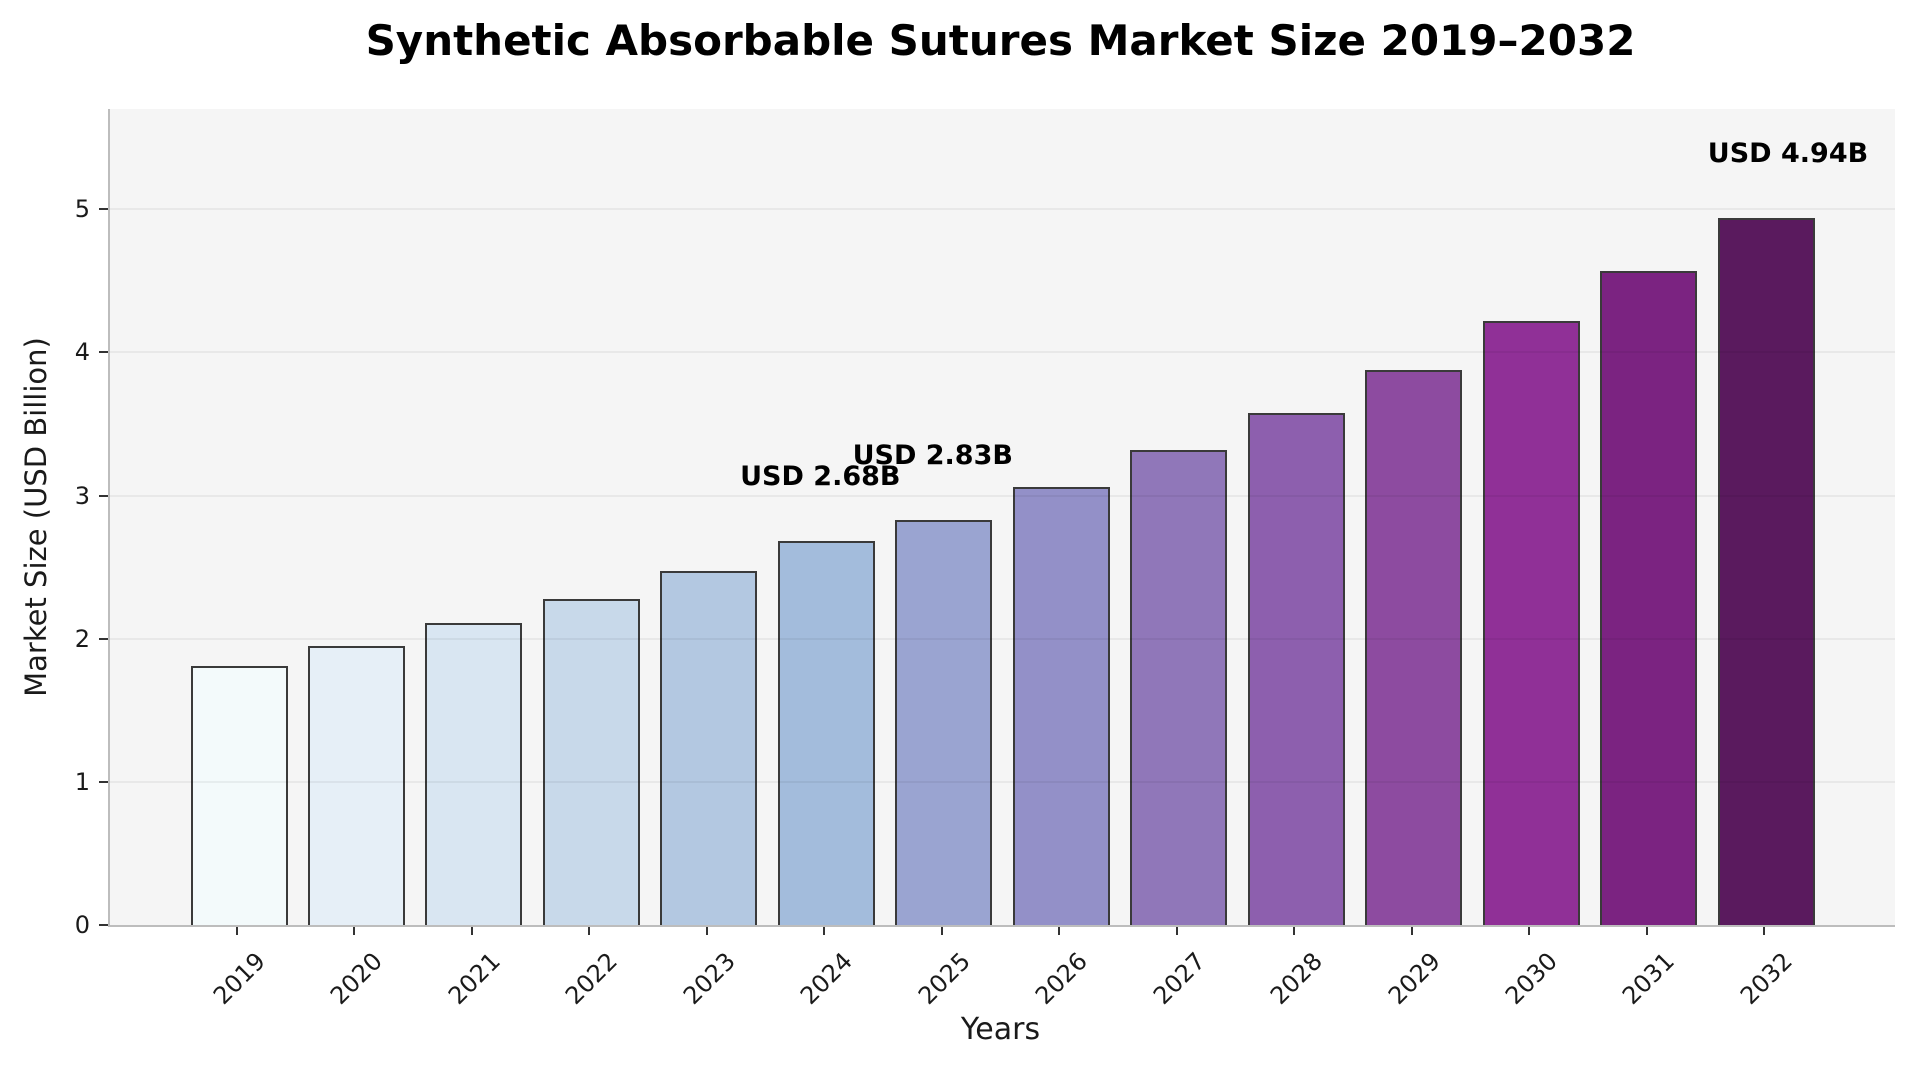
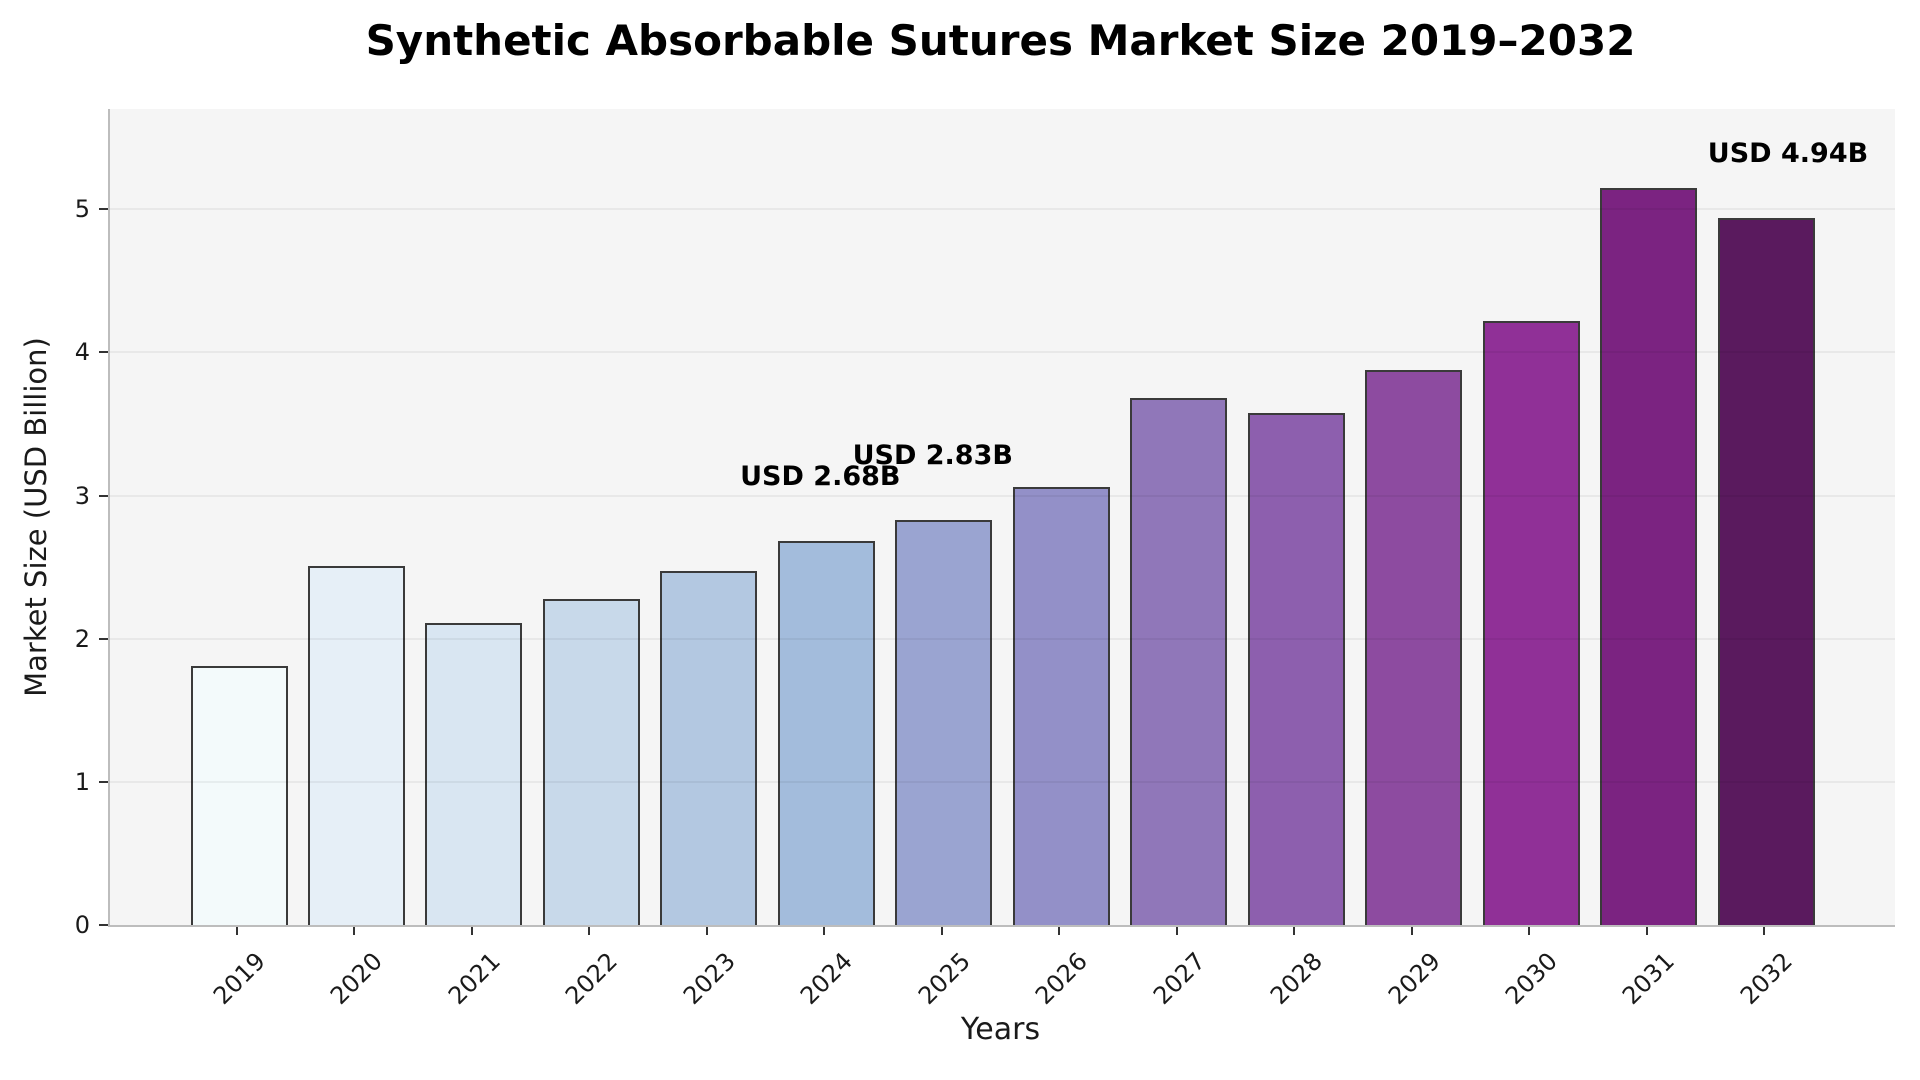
2020: 1.95 -> 2.51
2027: 3.32 -> 3.68
2031: 4.57 -> 5.15
